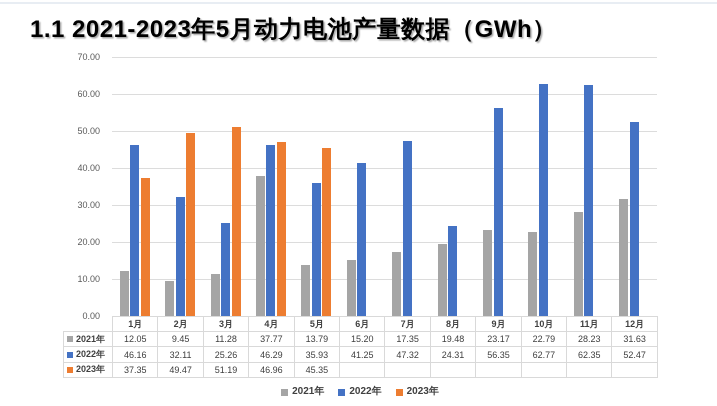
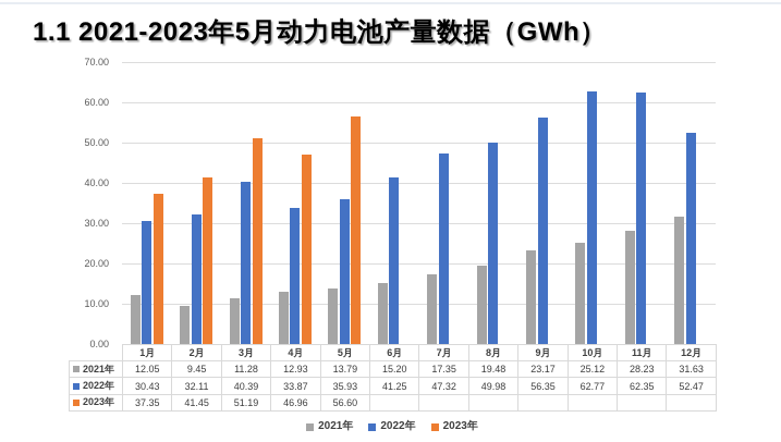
2022年/1月: 46.16 -> 30.43
2023年/2月: 49.47 -> 41.45
2022年/3月: 25.26 -> 40.39
2021年/4月: 37.77 -> 12.93
2022年/4月: 46.29 -> 33.87
2023年/5月: 45.35 -> 56.60
2022年/8月: 24.31 -> 49.98
2021年/10月: 22.79 -> 25.12
